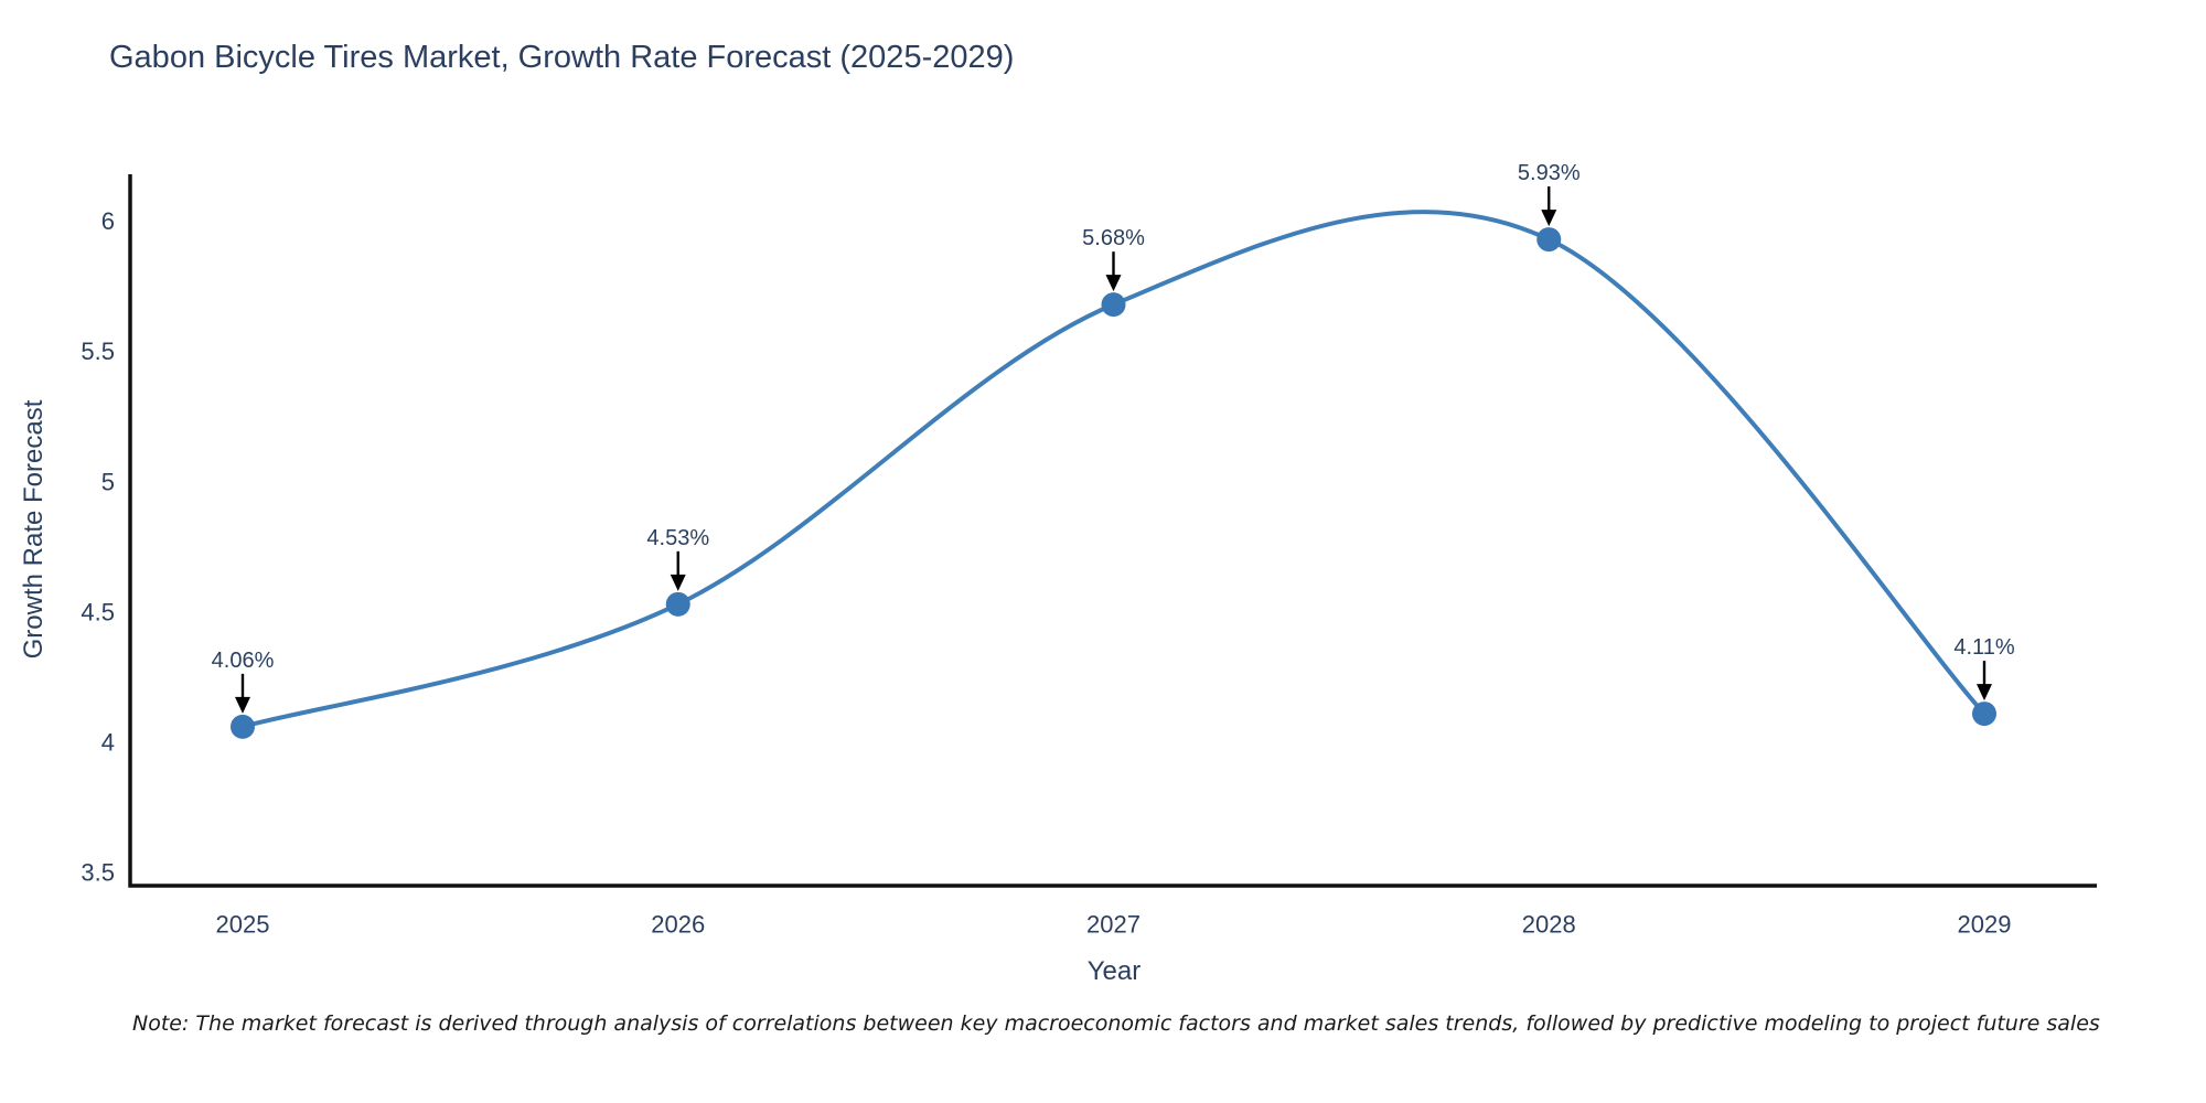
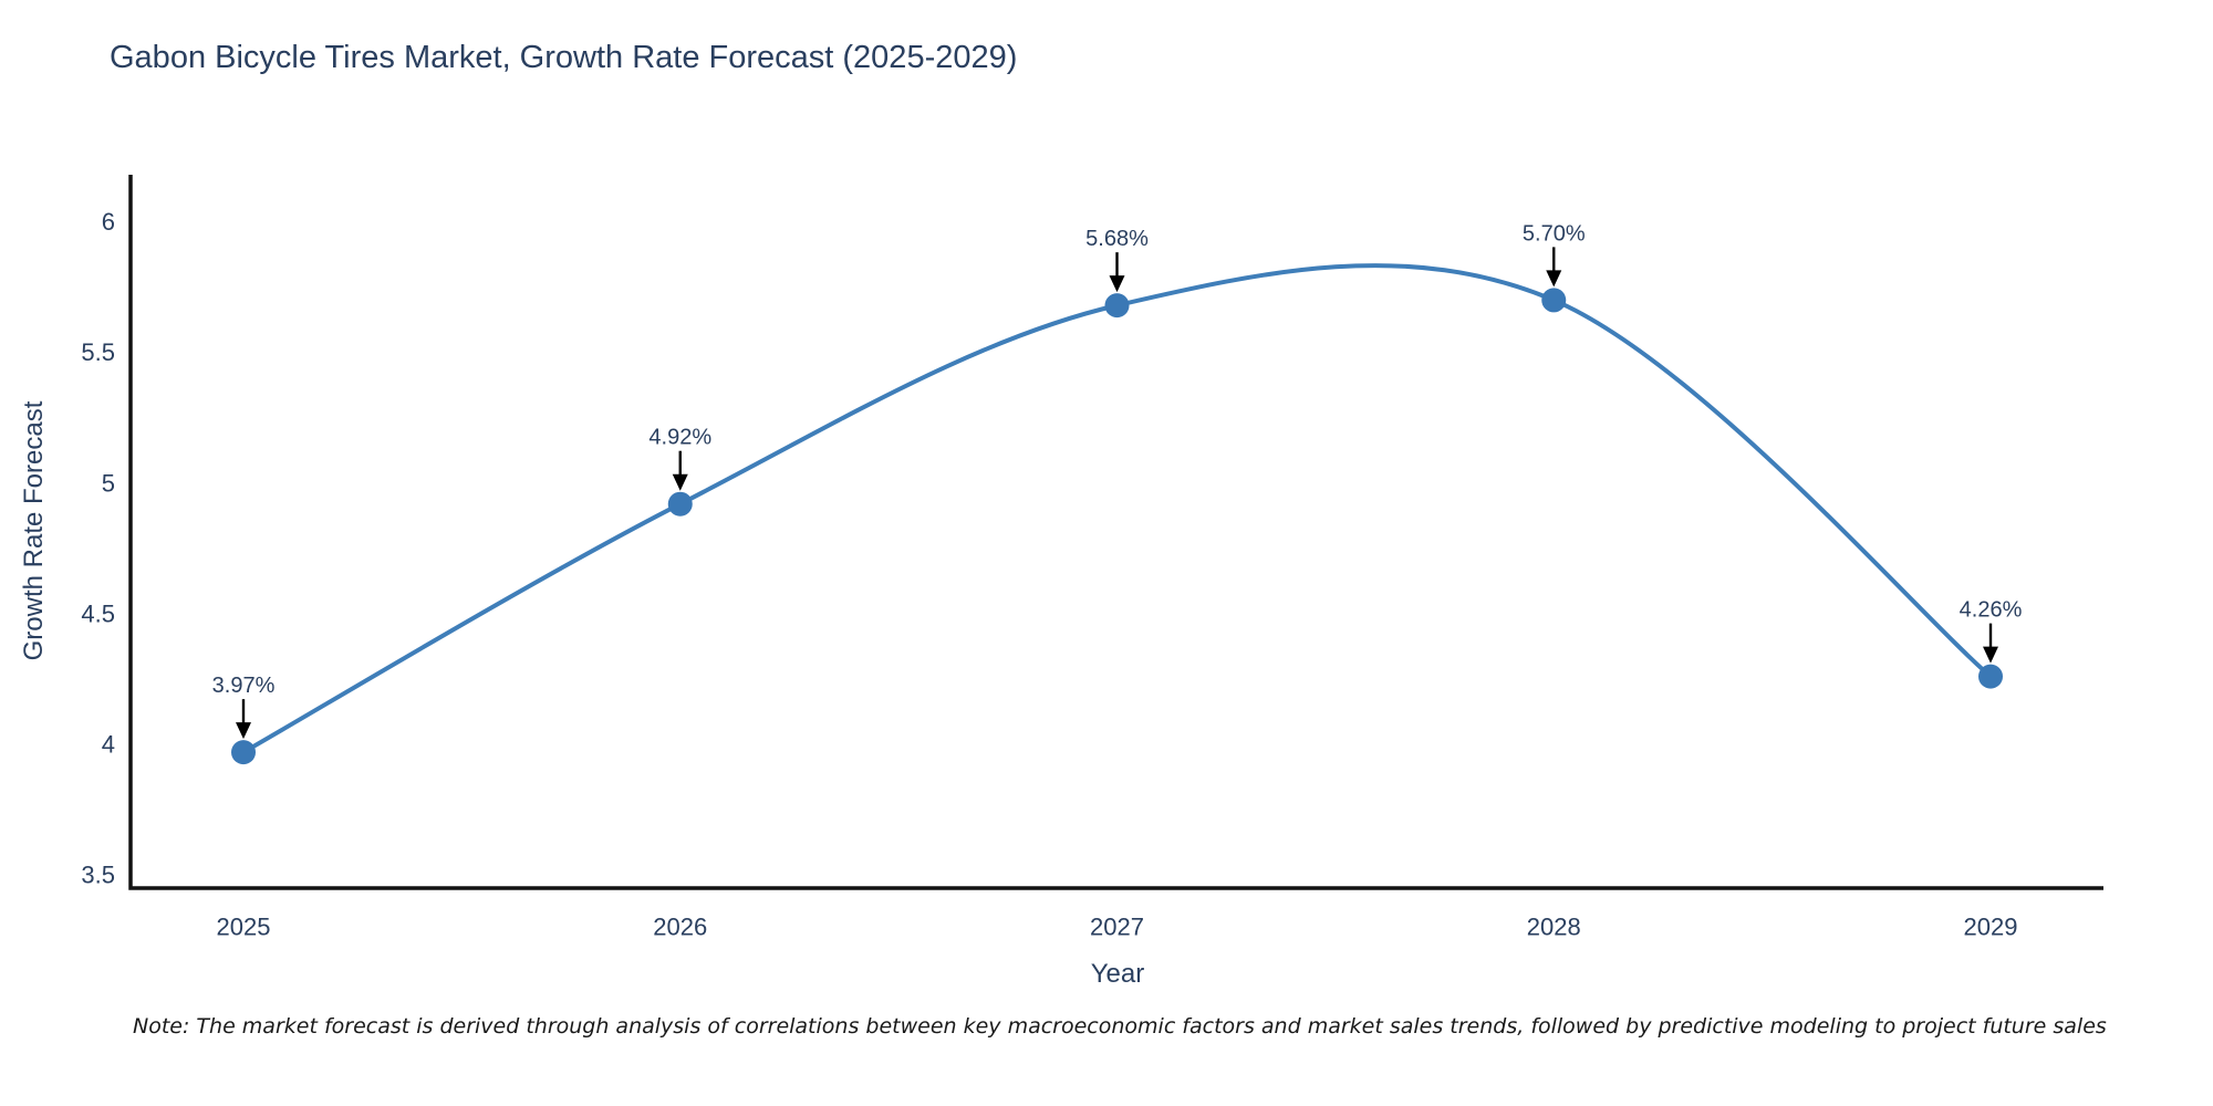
2025: 4.06% -> 3.97%
2026: 4.53% -> 4.92%
2028: 5.93% -> 5.70%
2029: 4.11% -> 4.26%
